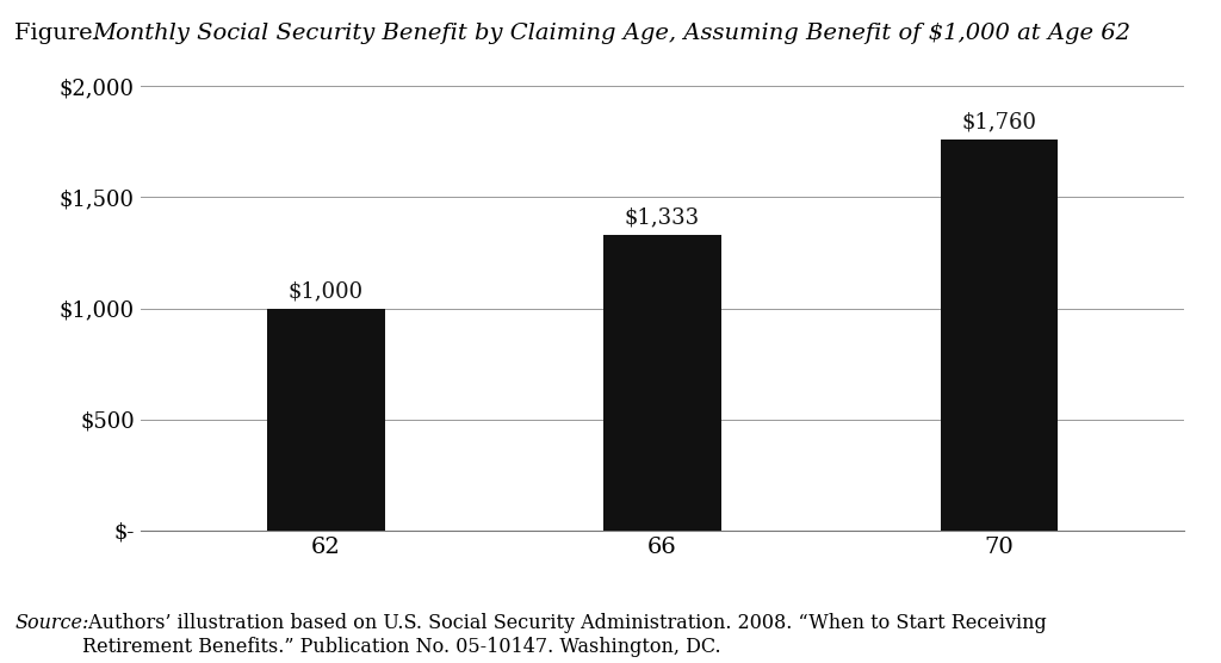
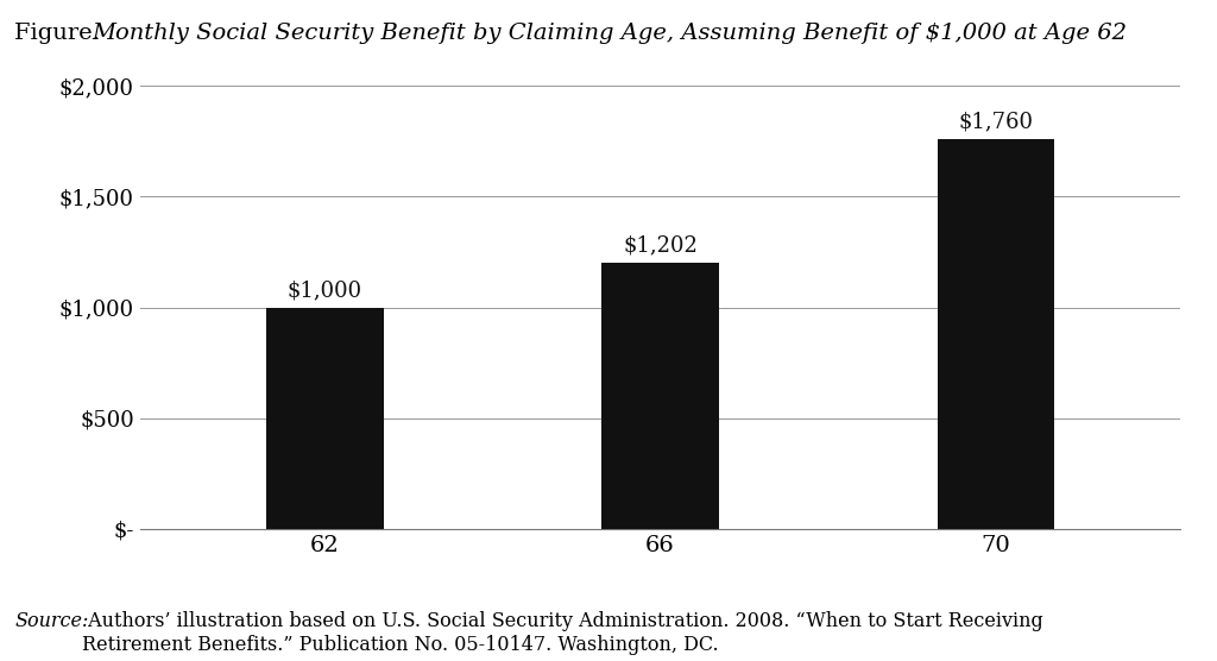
66: $1,333 -> $1,202
